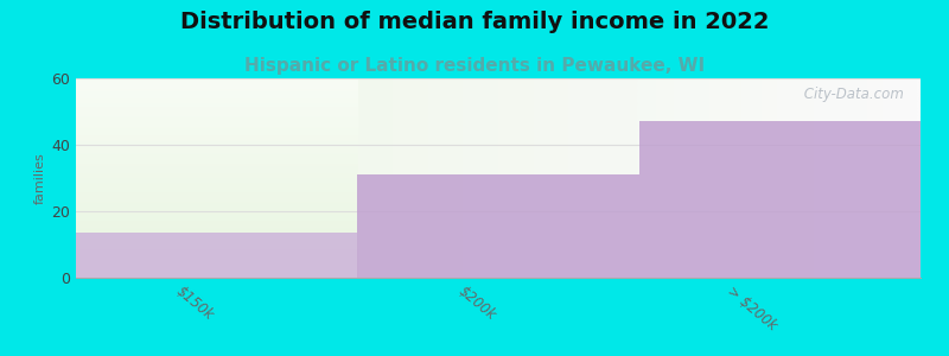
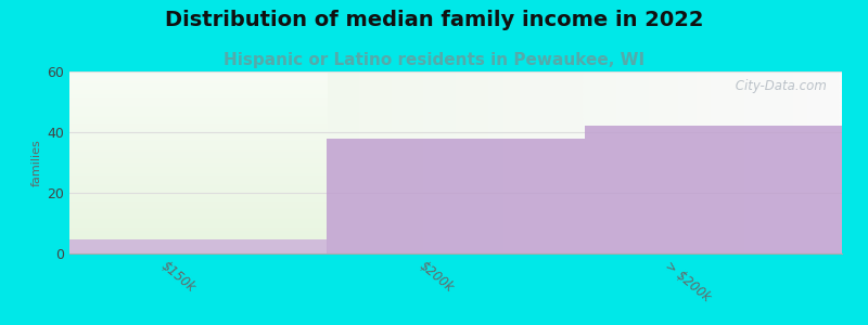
$150k: 13.5 -> 4.5
$200k: 31.0 -> 38.0
> $200k: 47.0 -> 42.0
